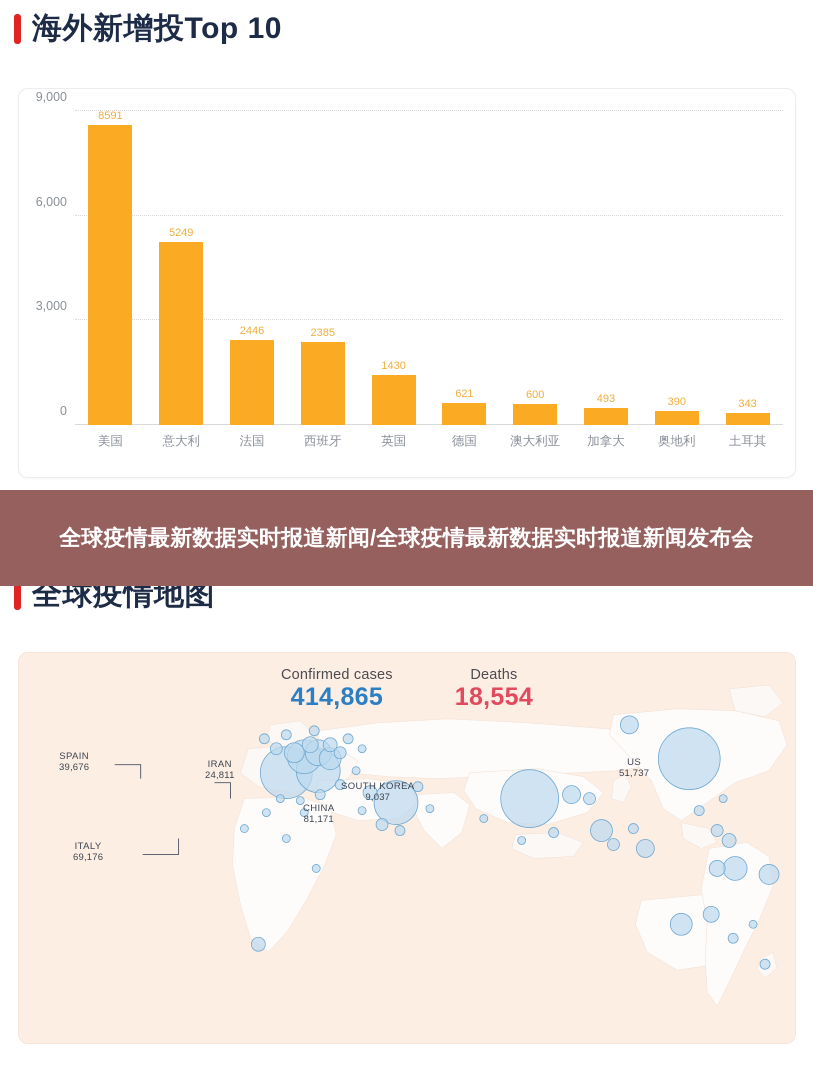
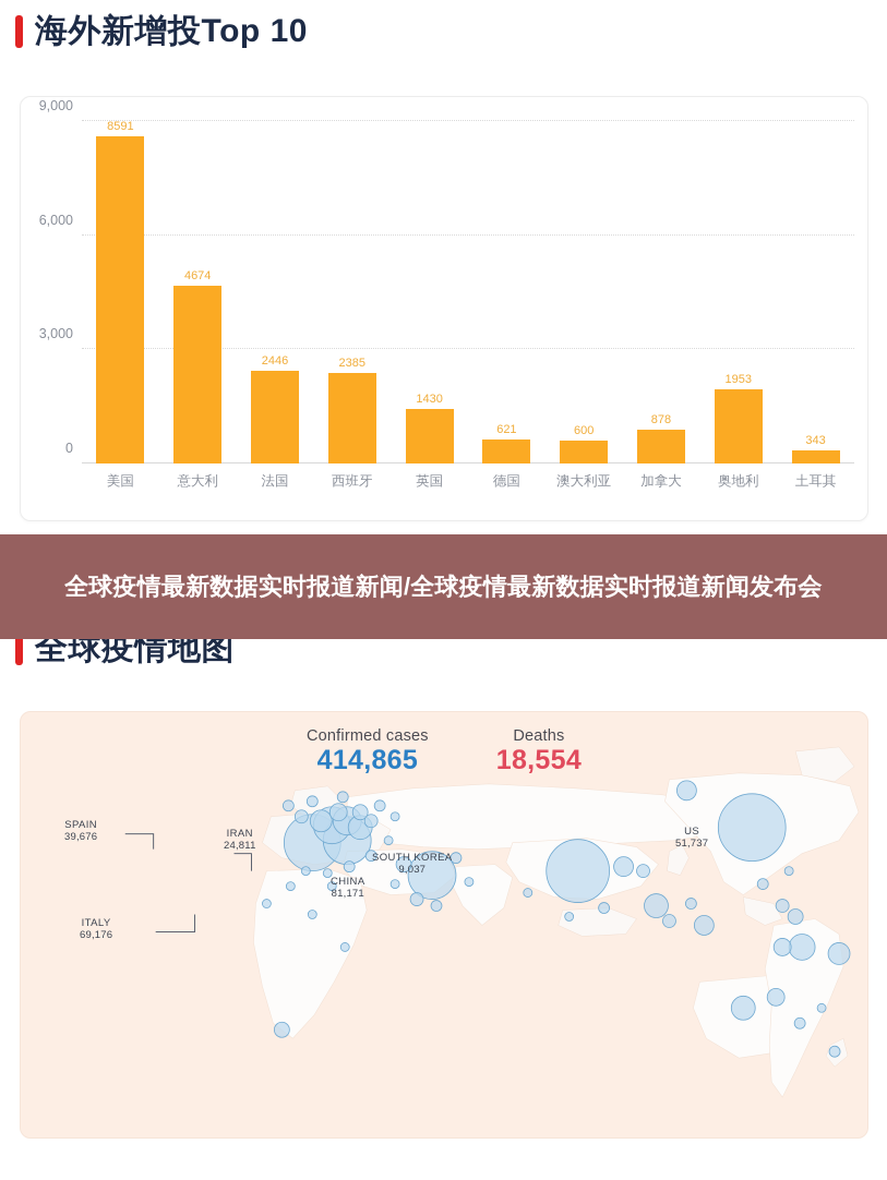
意大利: 5249 -> 4674
加拿大: 493 -> 878
奥地利: 390 -> 1953
